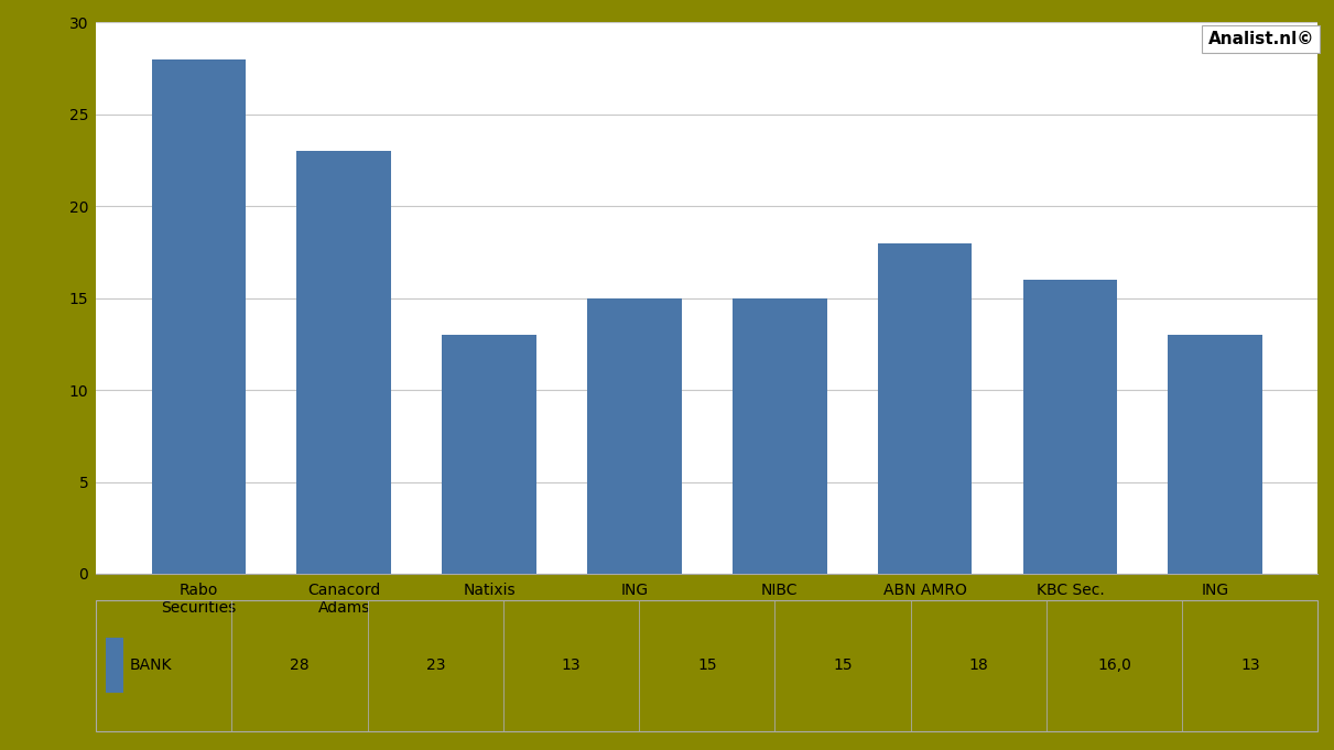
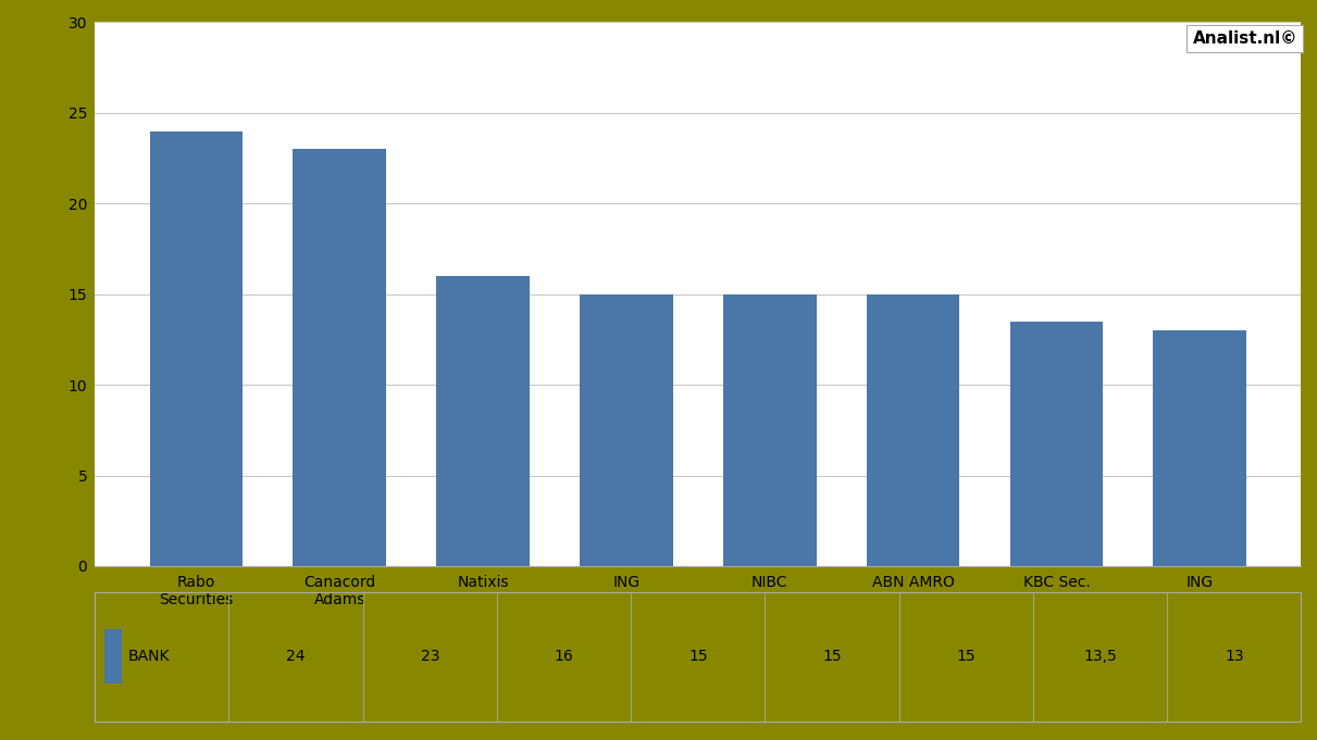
Rabo Securities: 28 -> 24
Natixis: 13 -> 16
ABN AMRO: 18 -> 15
KBC Sec.: 16,0 -> 13,5
